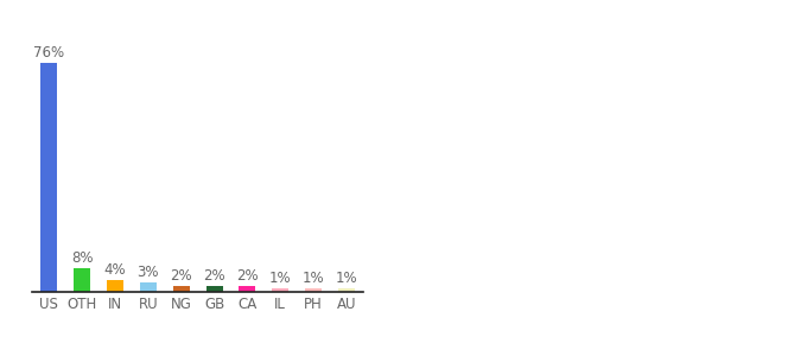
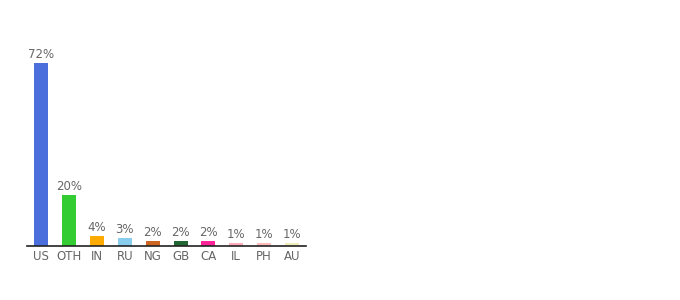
US: 76% -> 72%
OTH: 8% -> 20%
